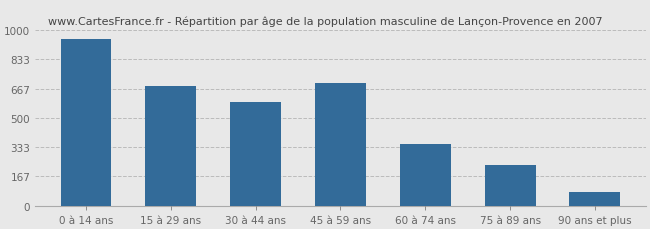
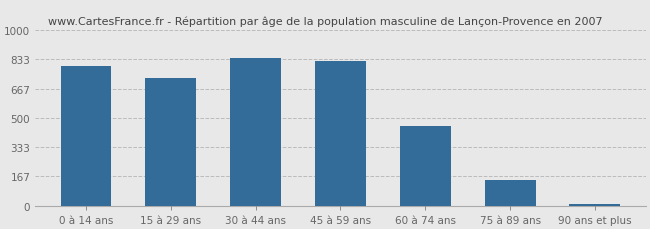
0 à 14 ans: 950 -> 800
15 à 29 ans: 680 -> 730
30 à 44 ans: 590 -> 840
45 à 59 ans: 700 -> 820
60 à 74 ans: 350 -> 460
75 à 89 ans: 230 -> 150
90 ans et plus: 80 -> 10
